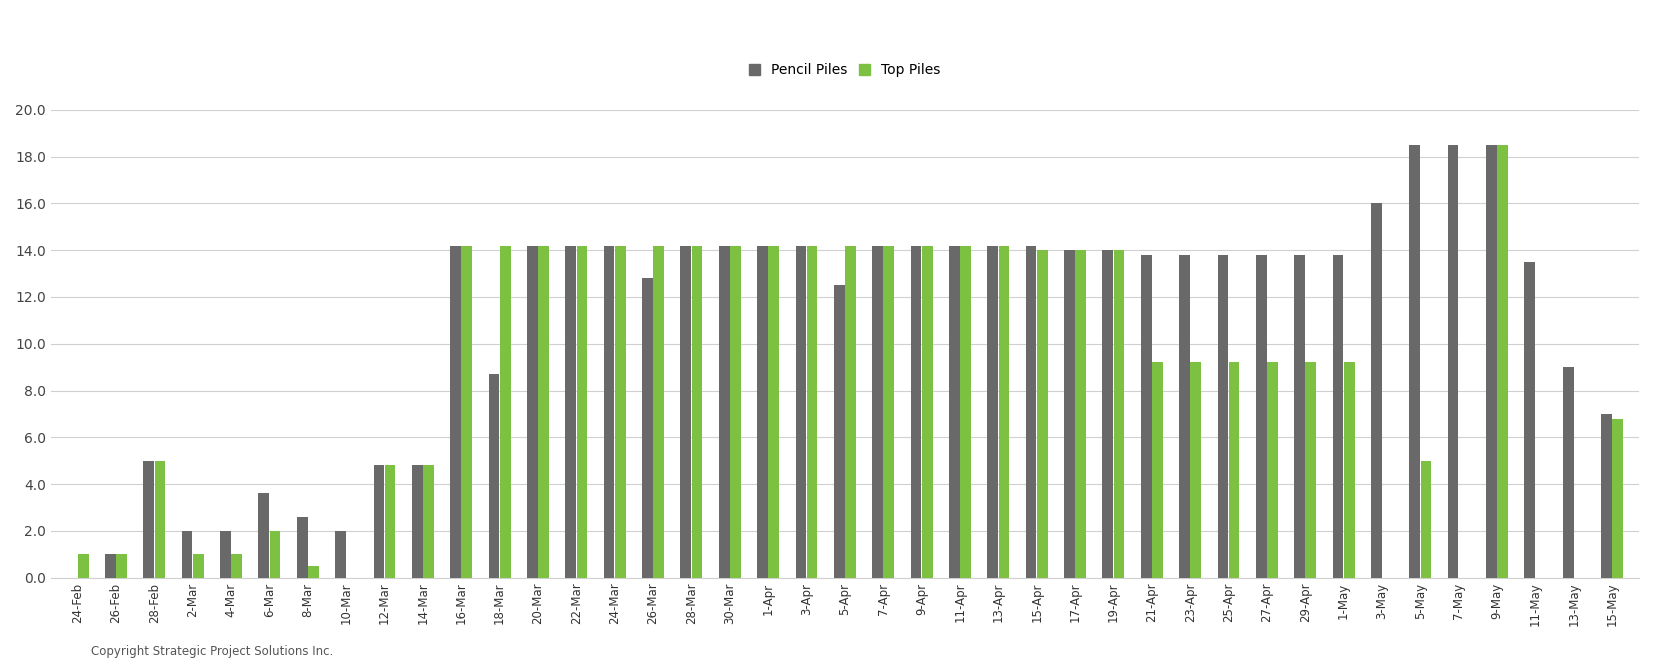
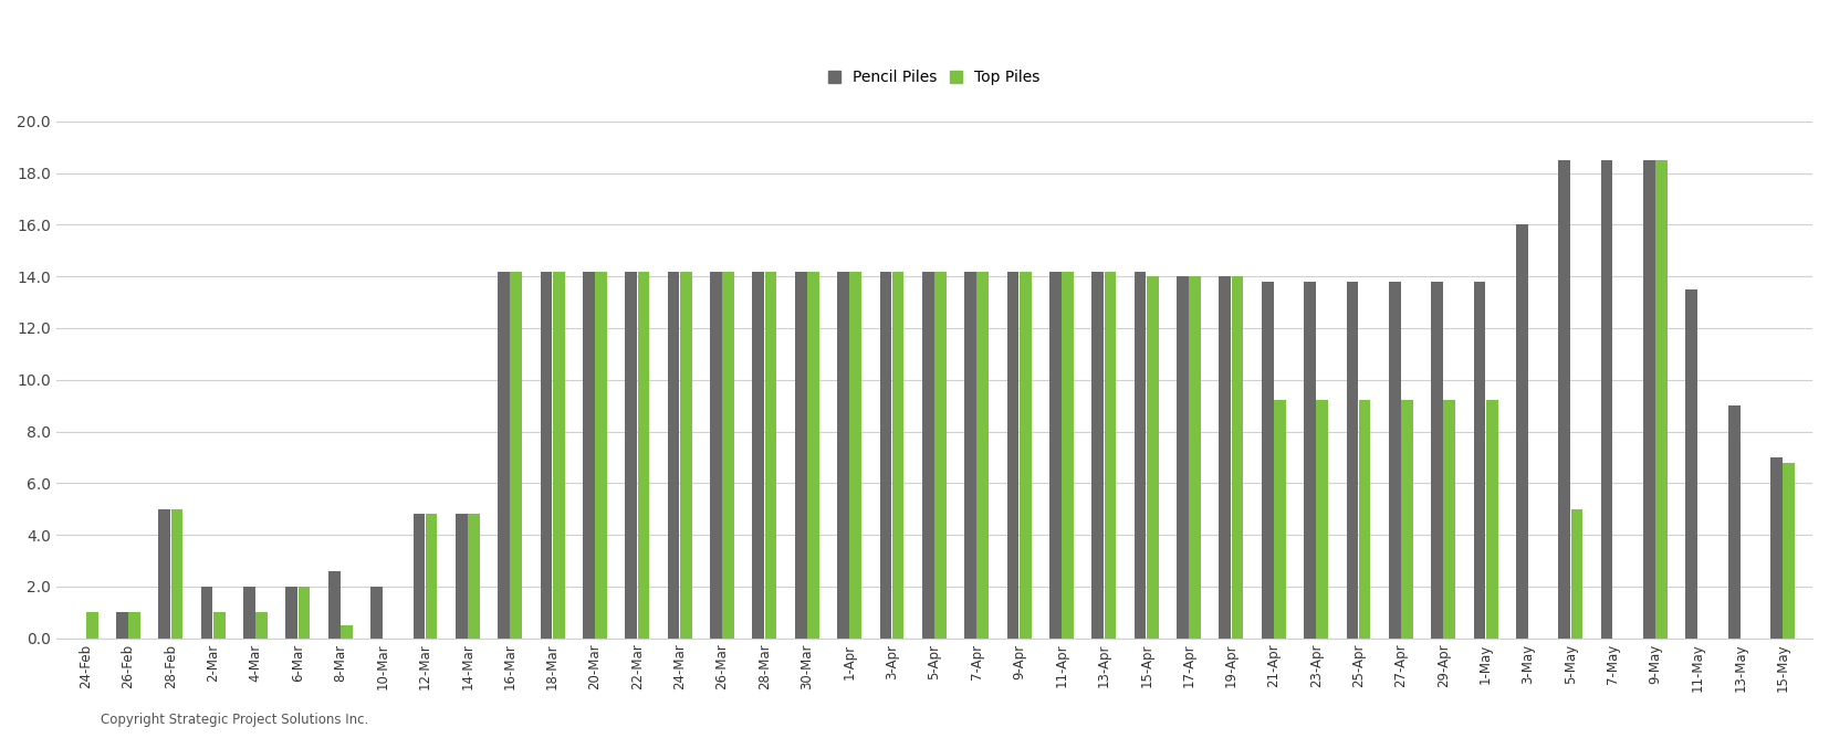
Pencil Piles/6-Mar: 3.6 -> 2.0
Pencil Piles/18-Mar: 8.7 -> 14.2
Pencil Piles/26-Mar: 12.8 -> 14.2
Pencil Piles/5-Apr: 12.5 -> 14.2
